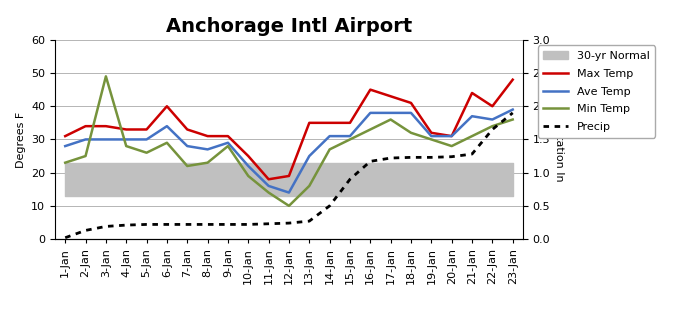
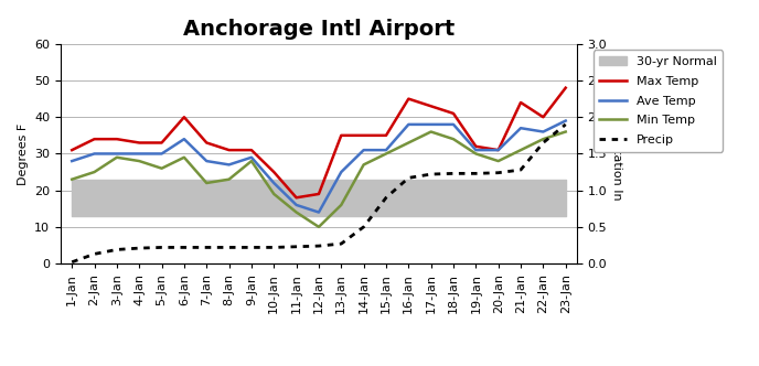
Min Temp/3-Jan: 49 -> 29
Min Temp/18-Jan: 32 -> 34
